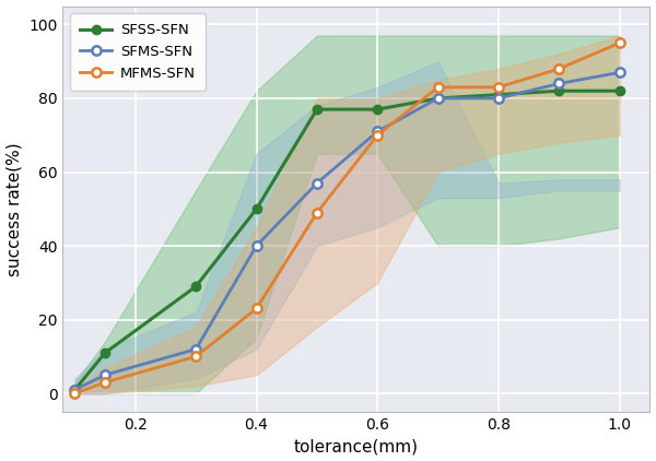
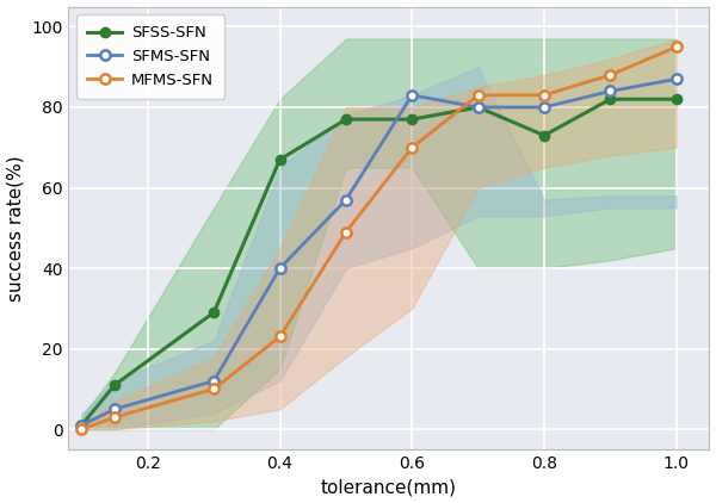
SFSS-SFN/0.4: 50 -> 67
SFMS-SFN/0.6: 71 -> 83
SFSS-SFN/0.8: 81 -> 73
